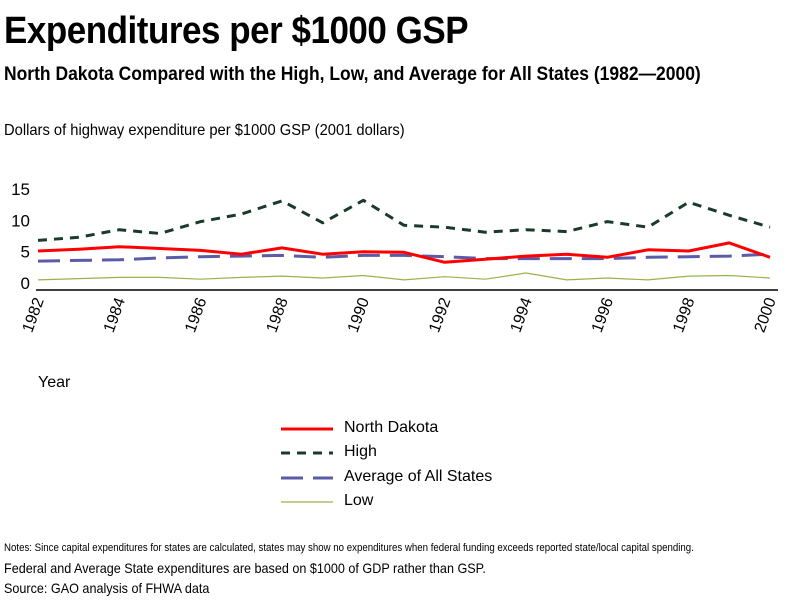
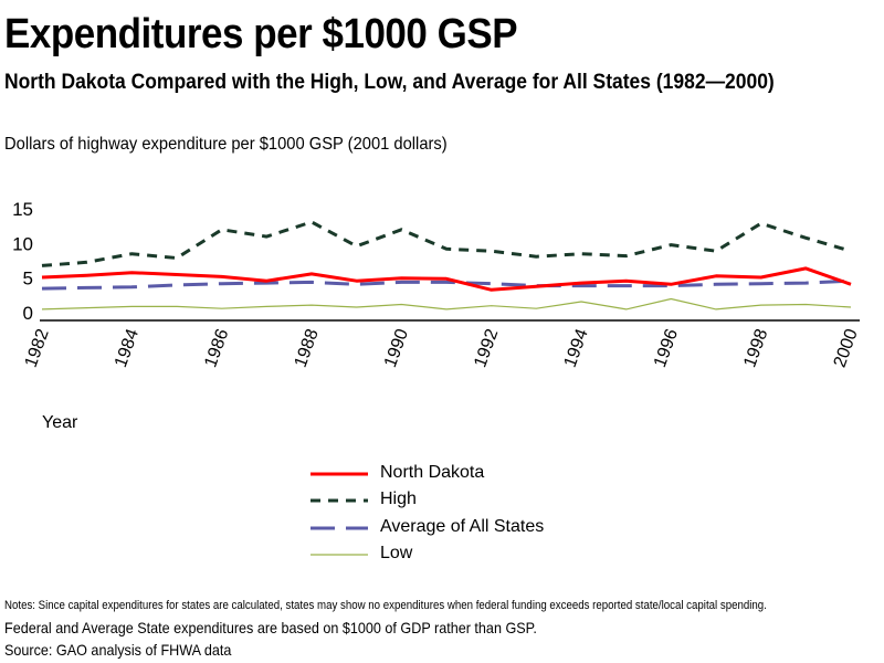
High/1986: 10 -> 12
High/1990: 13 -> 12
Low/1996: 1 -> 2
